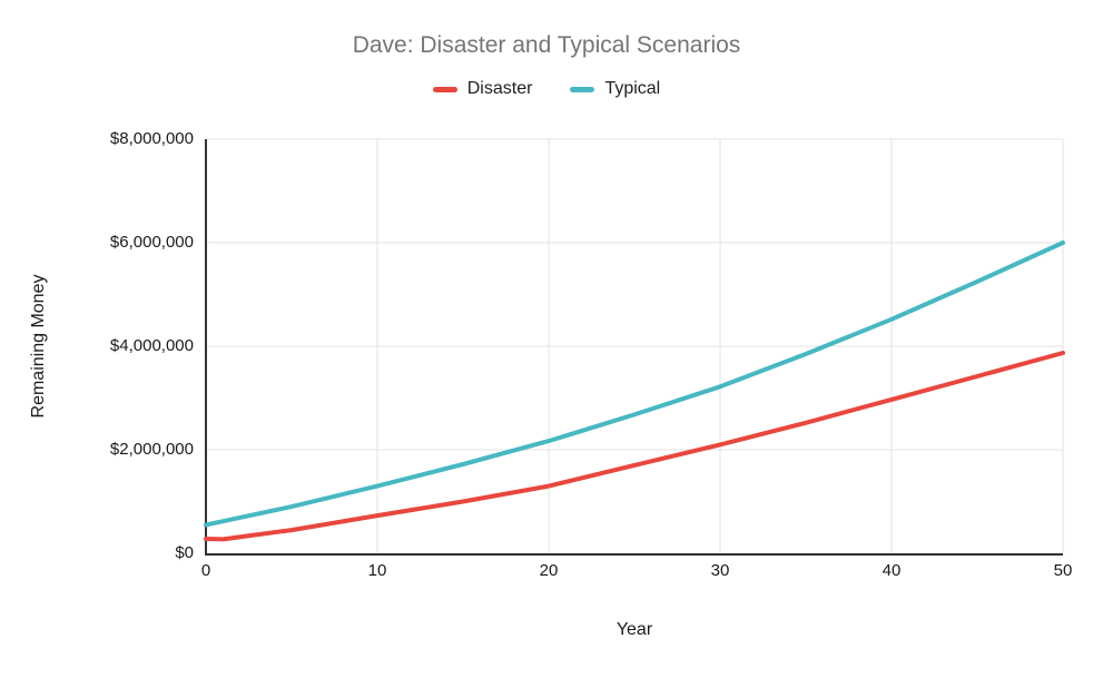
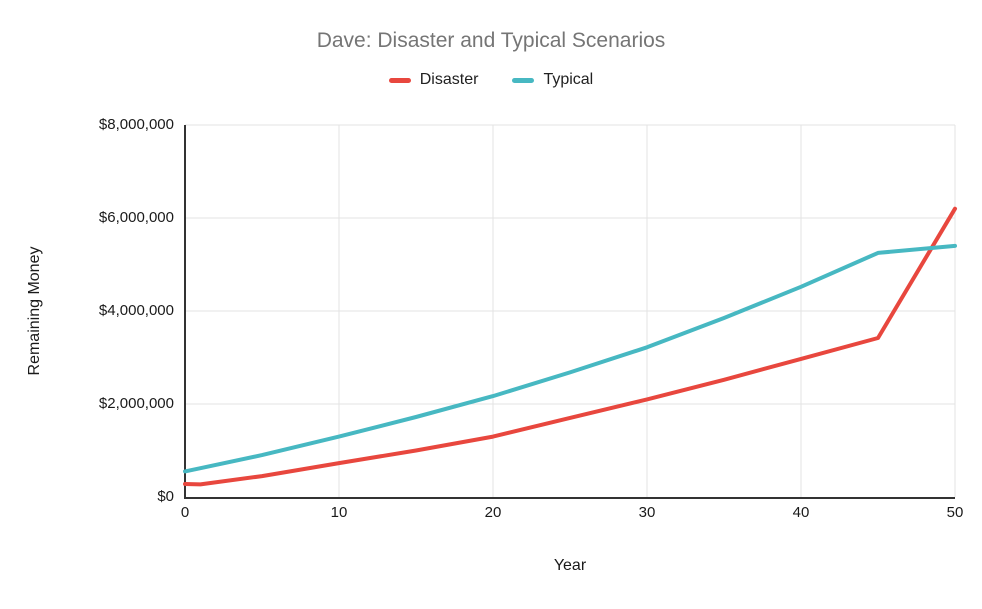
Disaster/50: $3900000 -> $6200000
Typical/50: $6000000 -> $5400000
